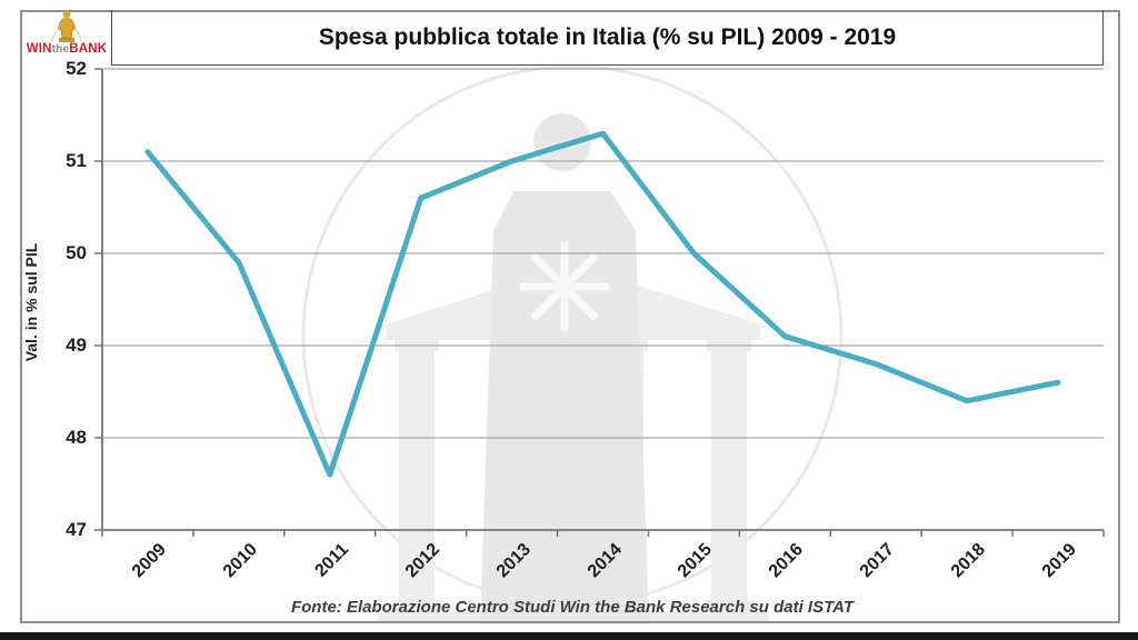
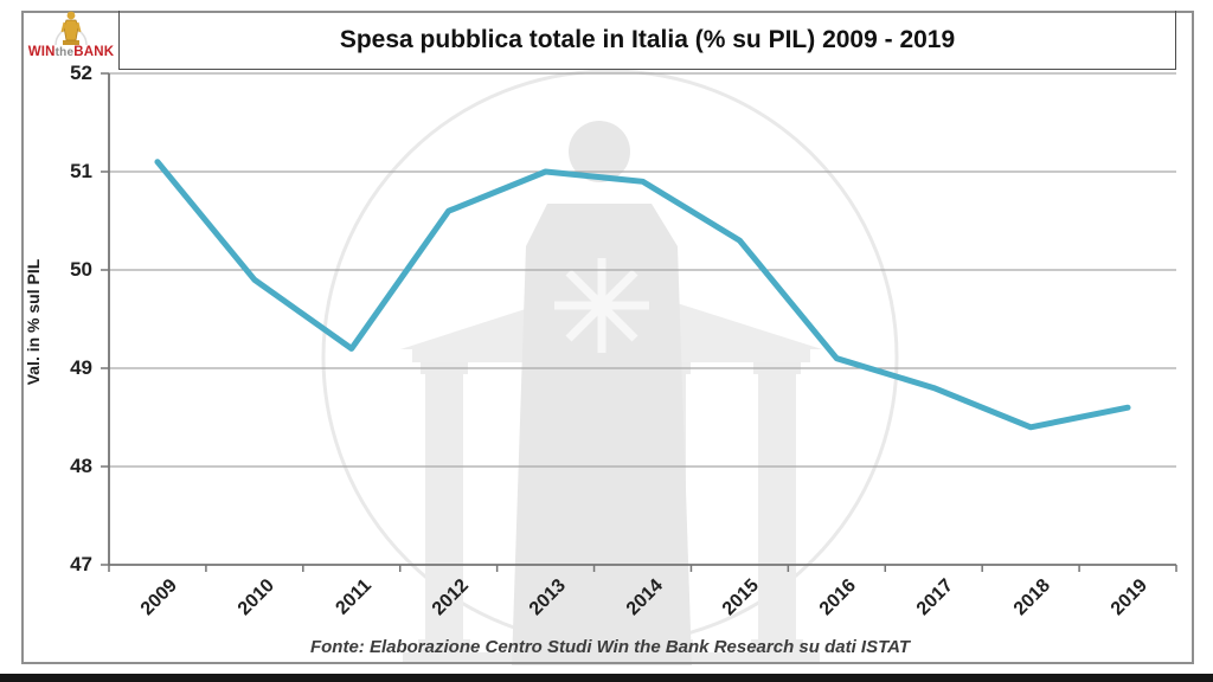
2011: 47.6 -> 49.2
2014: 51.3 -> 50.9
2015: 50.0 -> 50.3
